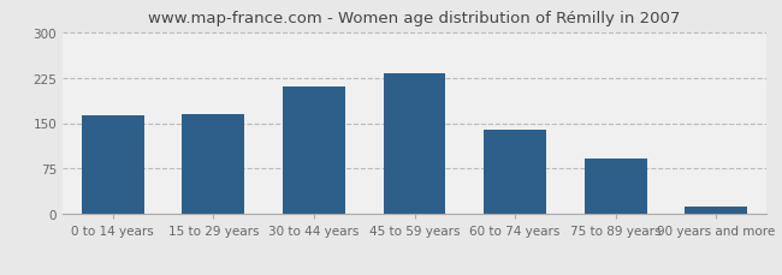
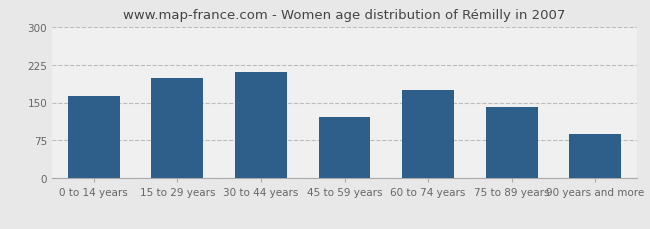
15 to 29 years: 164 -> 198
45 to 59 years: 232 -> 122
60 to 74 years: 140 -> 174
75 to 89 years: 92 -> 142
90 years and more: 12 -> 88
